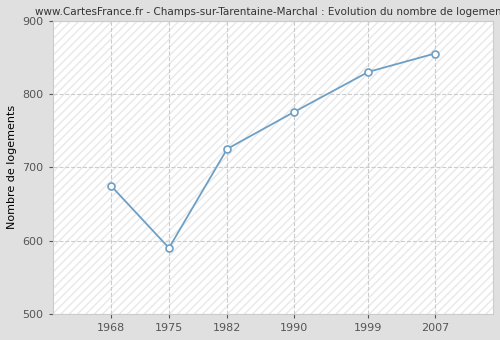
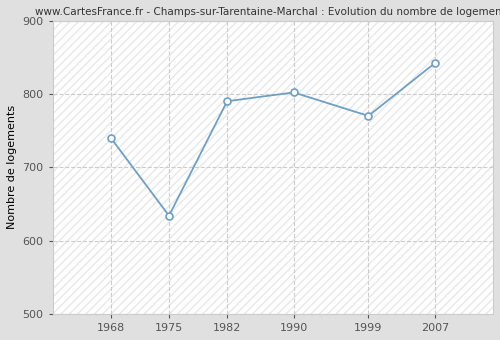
1968: 675 -> 740
1975: 590 -> 634
1982: 725 -> 790
1990: 775 -> 802
1999: 830 -> 770
2007: 855 -> 842
